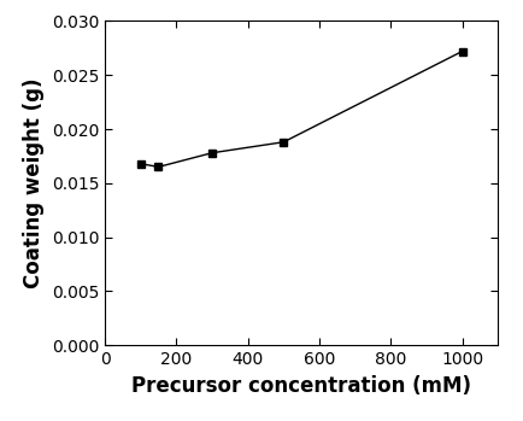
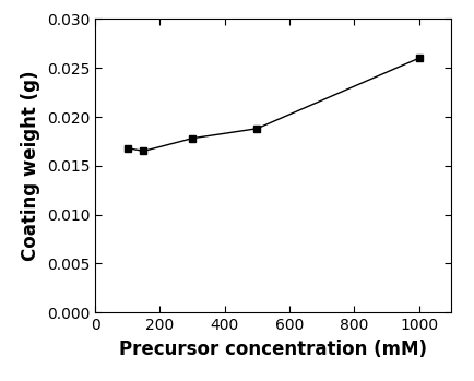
1000: 0.0272 -> 0.0260
